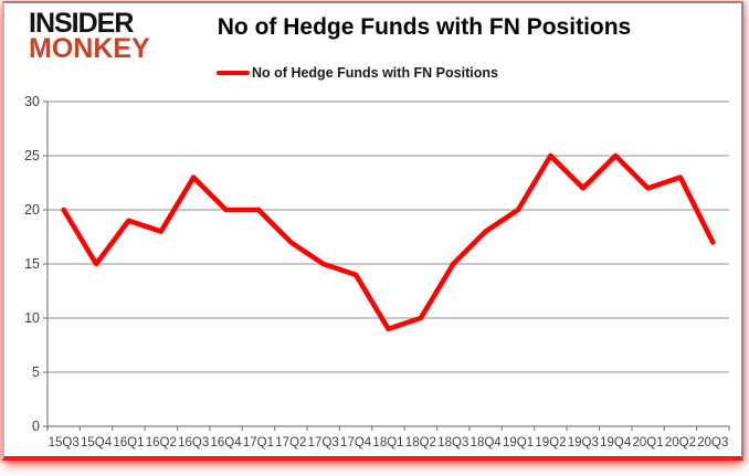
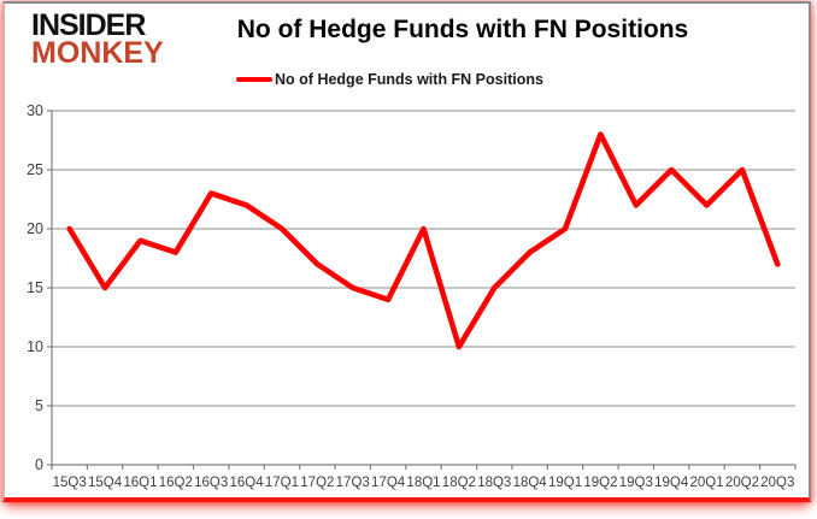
16Q4: 20 -> 22
18Q1: 9 -> 20
19Q2: 25 -> 28
20Q2: 23 -> 25
